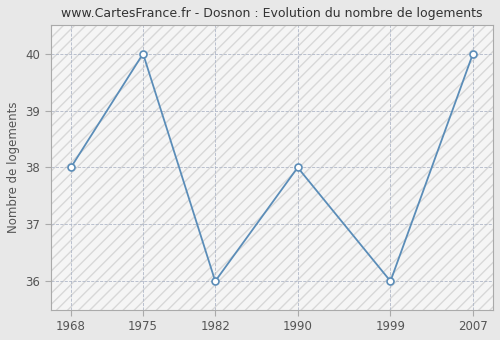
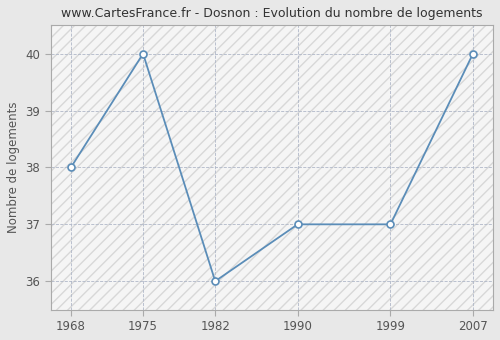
1990: 38 -> 37
1999: 36 -> 37
